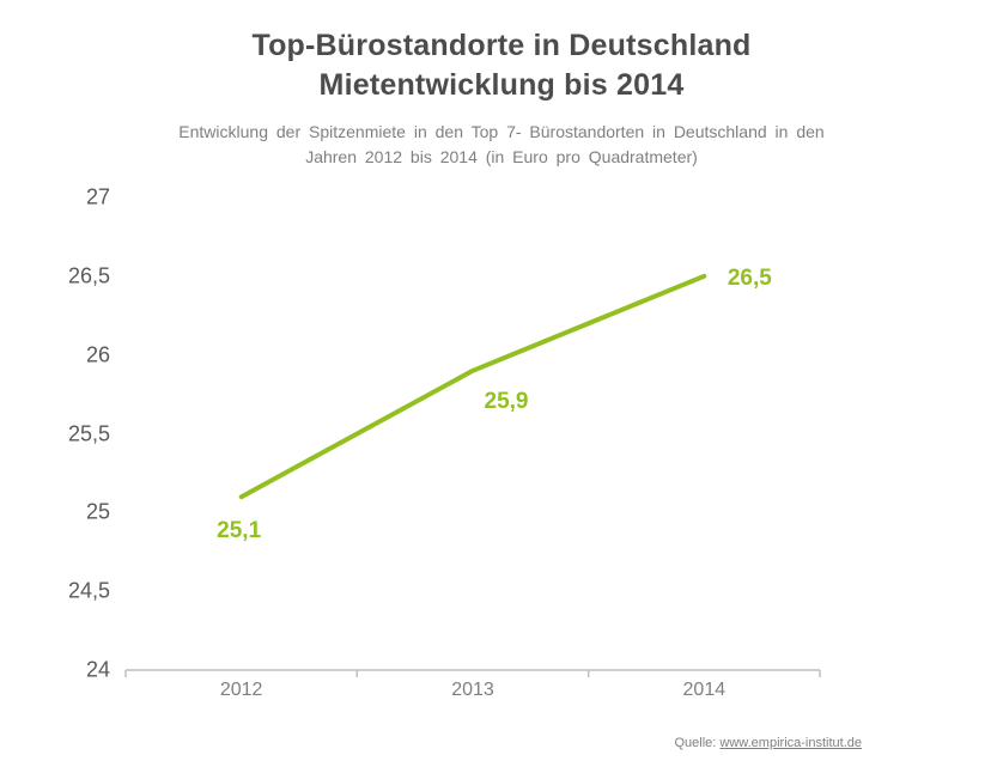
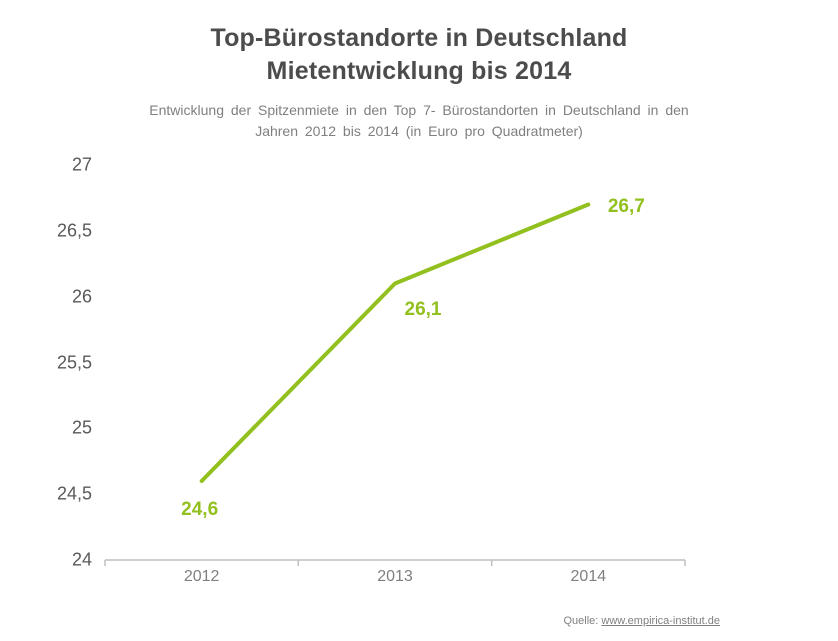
2012: 25,1 -> 24,6
2013: 25,9 -> 26,1
2014: 26,5 -> 26,7
